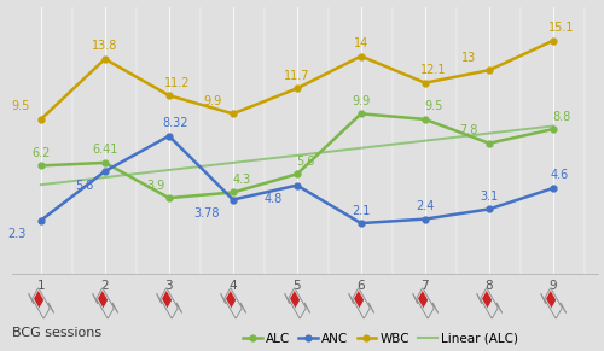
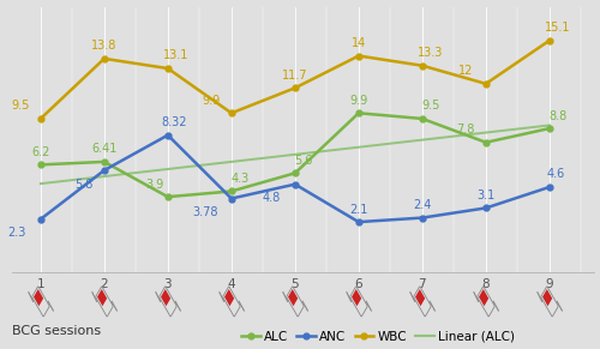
WBC/3: 11.2 -> 13.1
WBC/7: 12.1 -> 13.3
WBC/8: 13 -> 12
